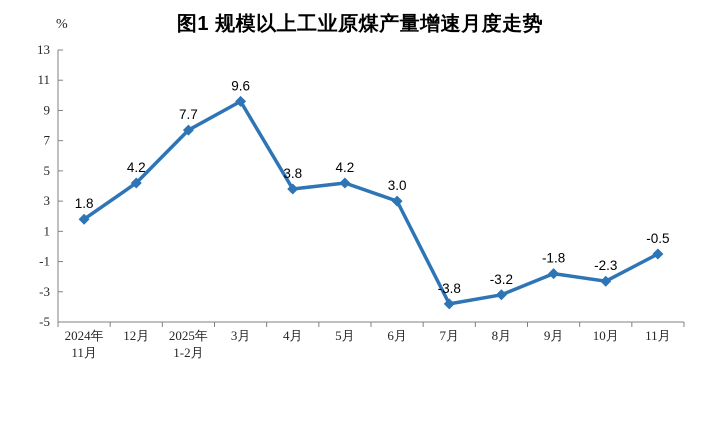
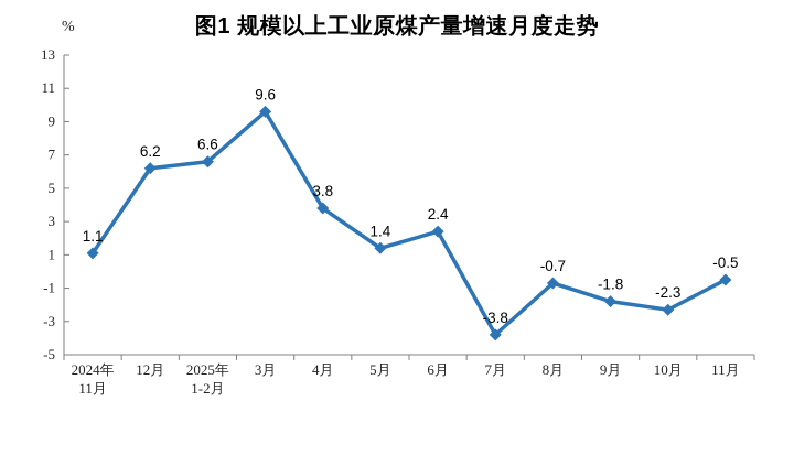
2024年 11月: 1.8 -> 1.1
12月: 4.2 -> 6.2
2025年 1-2月: 7.7 -> 6.6
5月: 4.2 -> 1.4
6月: 3.0 -> 2.4
8月: -3.2 -> -0.7
